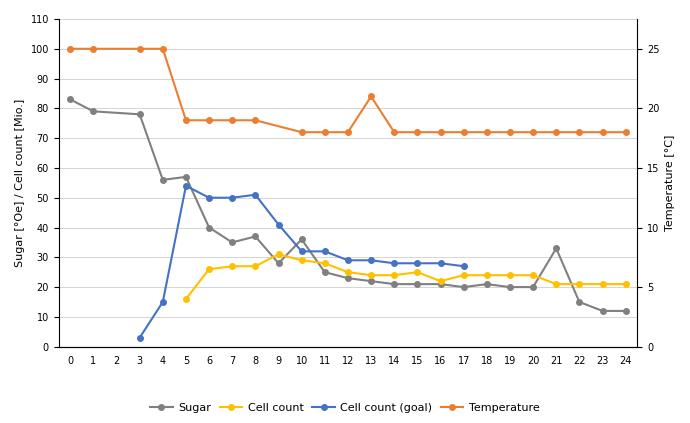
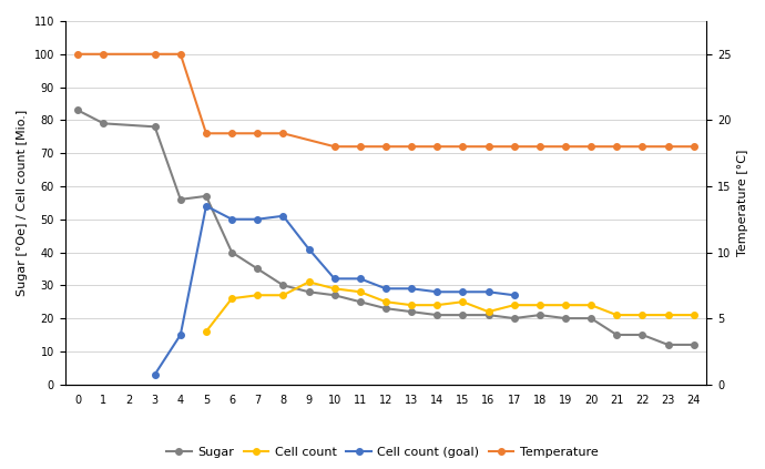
Sugar/8: 37 -> 30
Sugar/10: 36 -> 27
Temperature/13: 21 -> 18
Sugar/21: 33 -> 15
